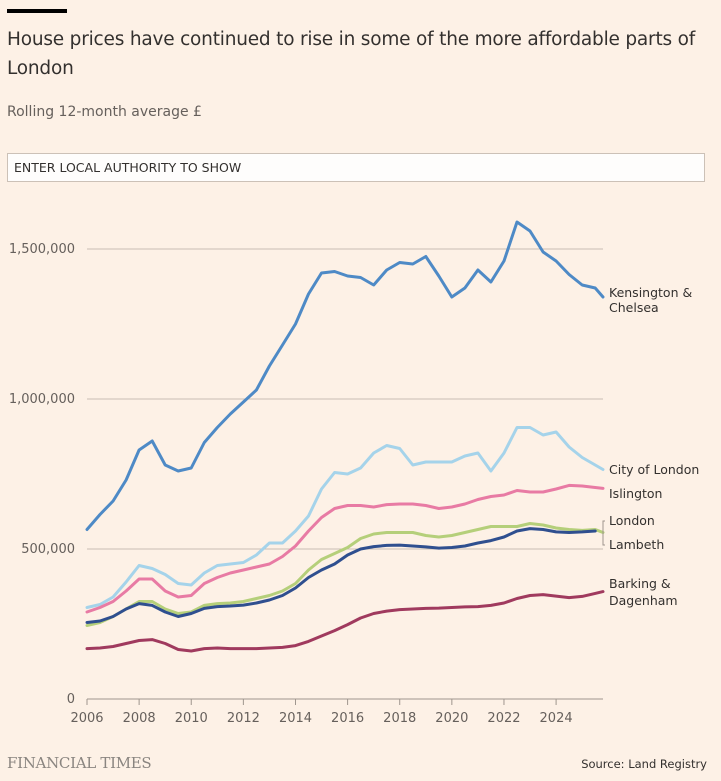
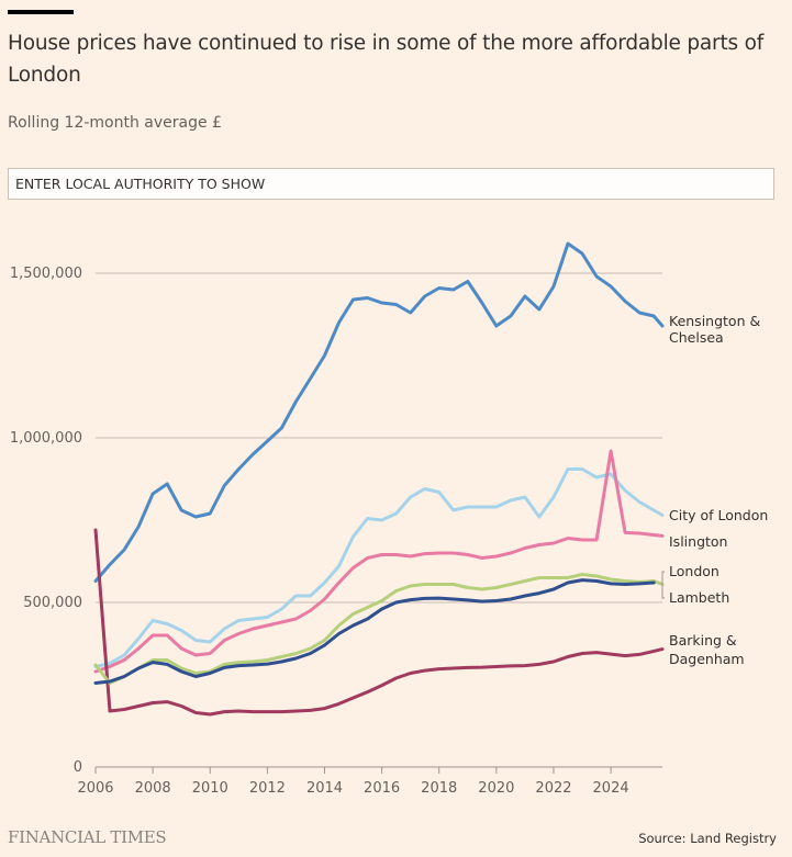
London/2006: 240000 -> 310000
Barking & Dagenham/2006: 170000 -> 720000
Islington/2024: 700000 -> 960000
